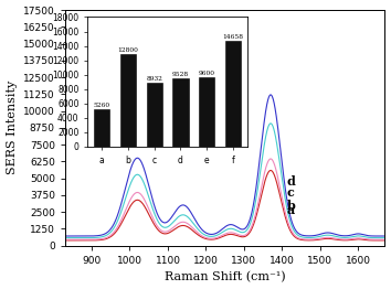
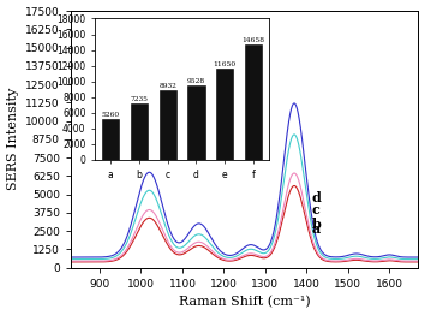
b: 12800 -> 7200
e: 9600 -> 11600
